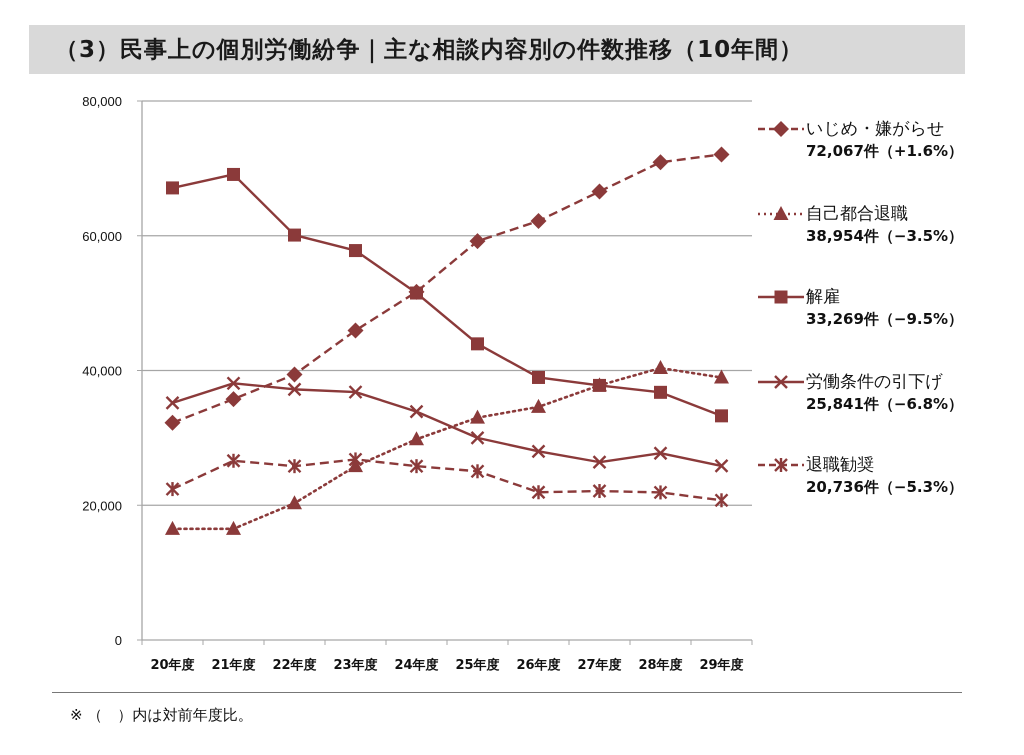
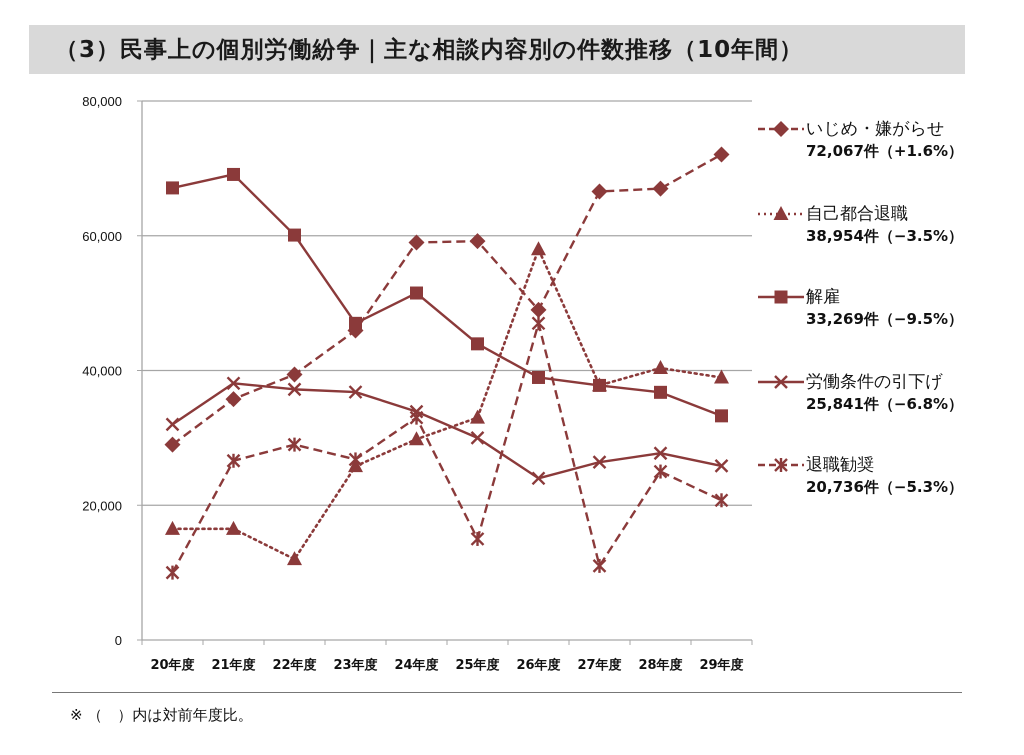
いじめ・嫌がらせ/20年度: 32000 -> 29000
労働条件の引下げ/20年度: 35000 -> 32000
退職勧奨/20年度: 22000 -> 10000
自己都合退職/22年度: 20000 -> 12000
退職勧奨/22年度: 26000 -> 29000
解雇/23年度: 58000 -> 47000
いじめ・嫌がらせ/24年度: 52000 -> 59000
退職勧奨/24年度: 26000 -> 33000
退職勧奨/25年度: 25000 -> 15000
いじめ・嫌がらせ/26年度: 62000 -> 49000
自己都合退職/26年度: 35000 -> 58000
労働条件の引下げ/26年度: 28000 -> 24000
退職勧奨/26年度: 22000 -> 47000
退職勧奨/27年度: 22000 -> 11000
いじめ・嫌がらせ/28年度: 71000 -> 67000
退職勧奨/28年度: 22000 -> 25000
